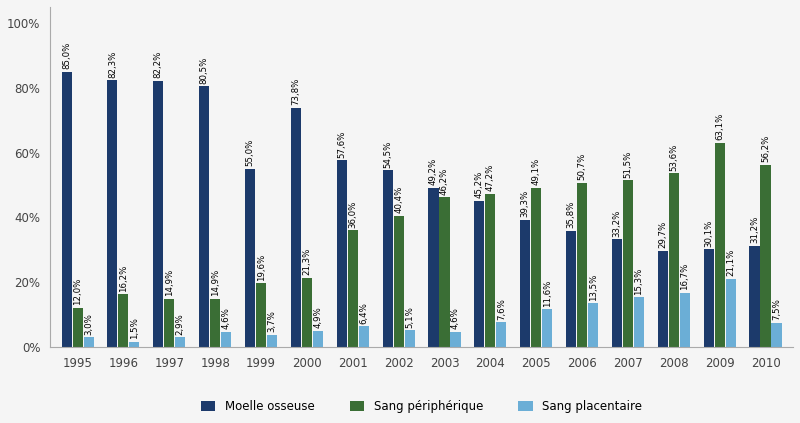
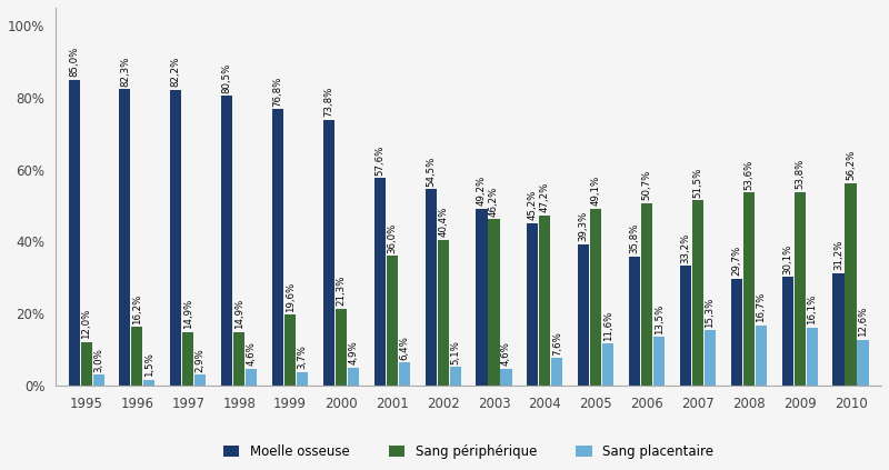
Moelle osseuse/1999: 55,0% -> 76,8%
Sang périphérique/2009: 63,1% -> 53,8%
Sang placentaire/2009: 21,1% -> 16,1%
Sang placentaire/2010: 7,5% -> 12,6%
